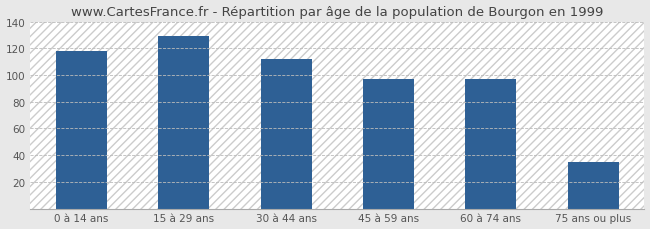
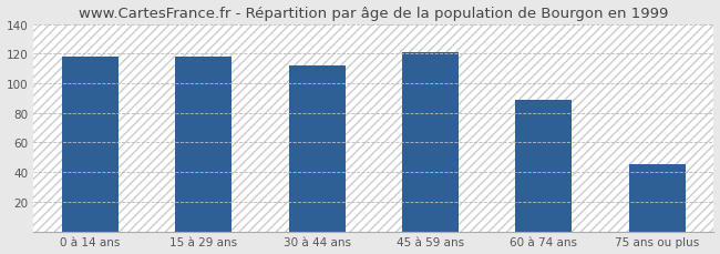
15 à 29 ans: 129 -> 118
45 à 59 ans: 97 -> 121
60 à 74 ans: 97 -> 89
75 ans ou plus: 35 -> 45
